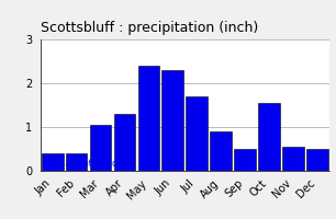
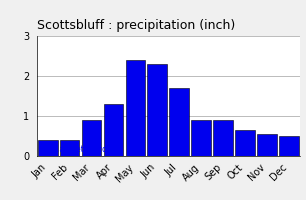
Mar: 1.05 -> 0.90
Sep: 0.50 -> 0.90
Oct: 1.55 -> 0.65
